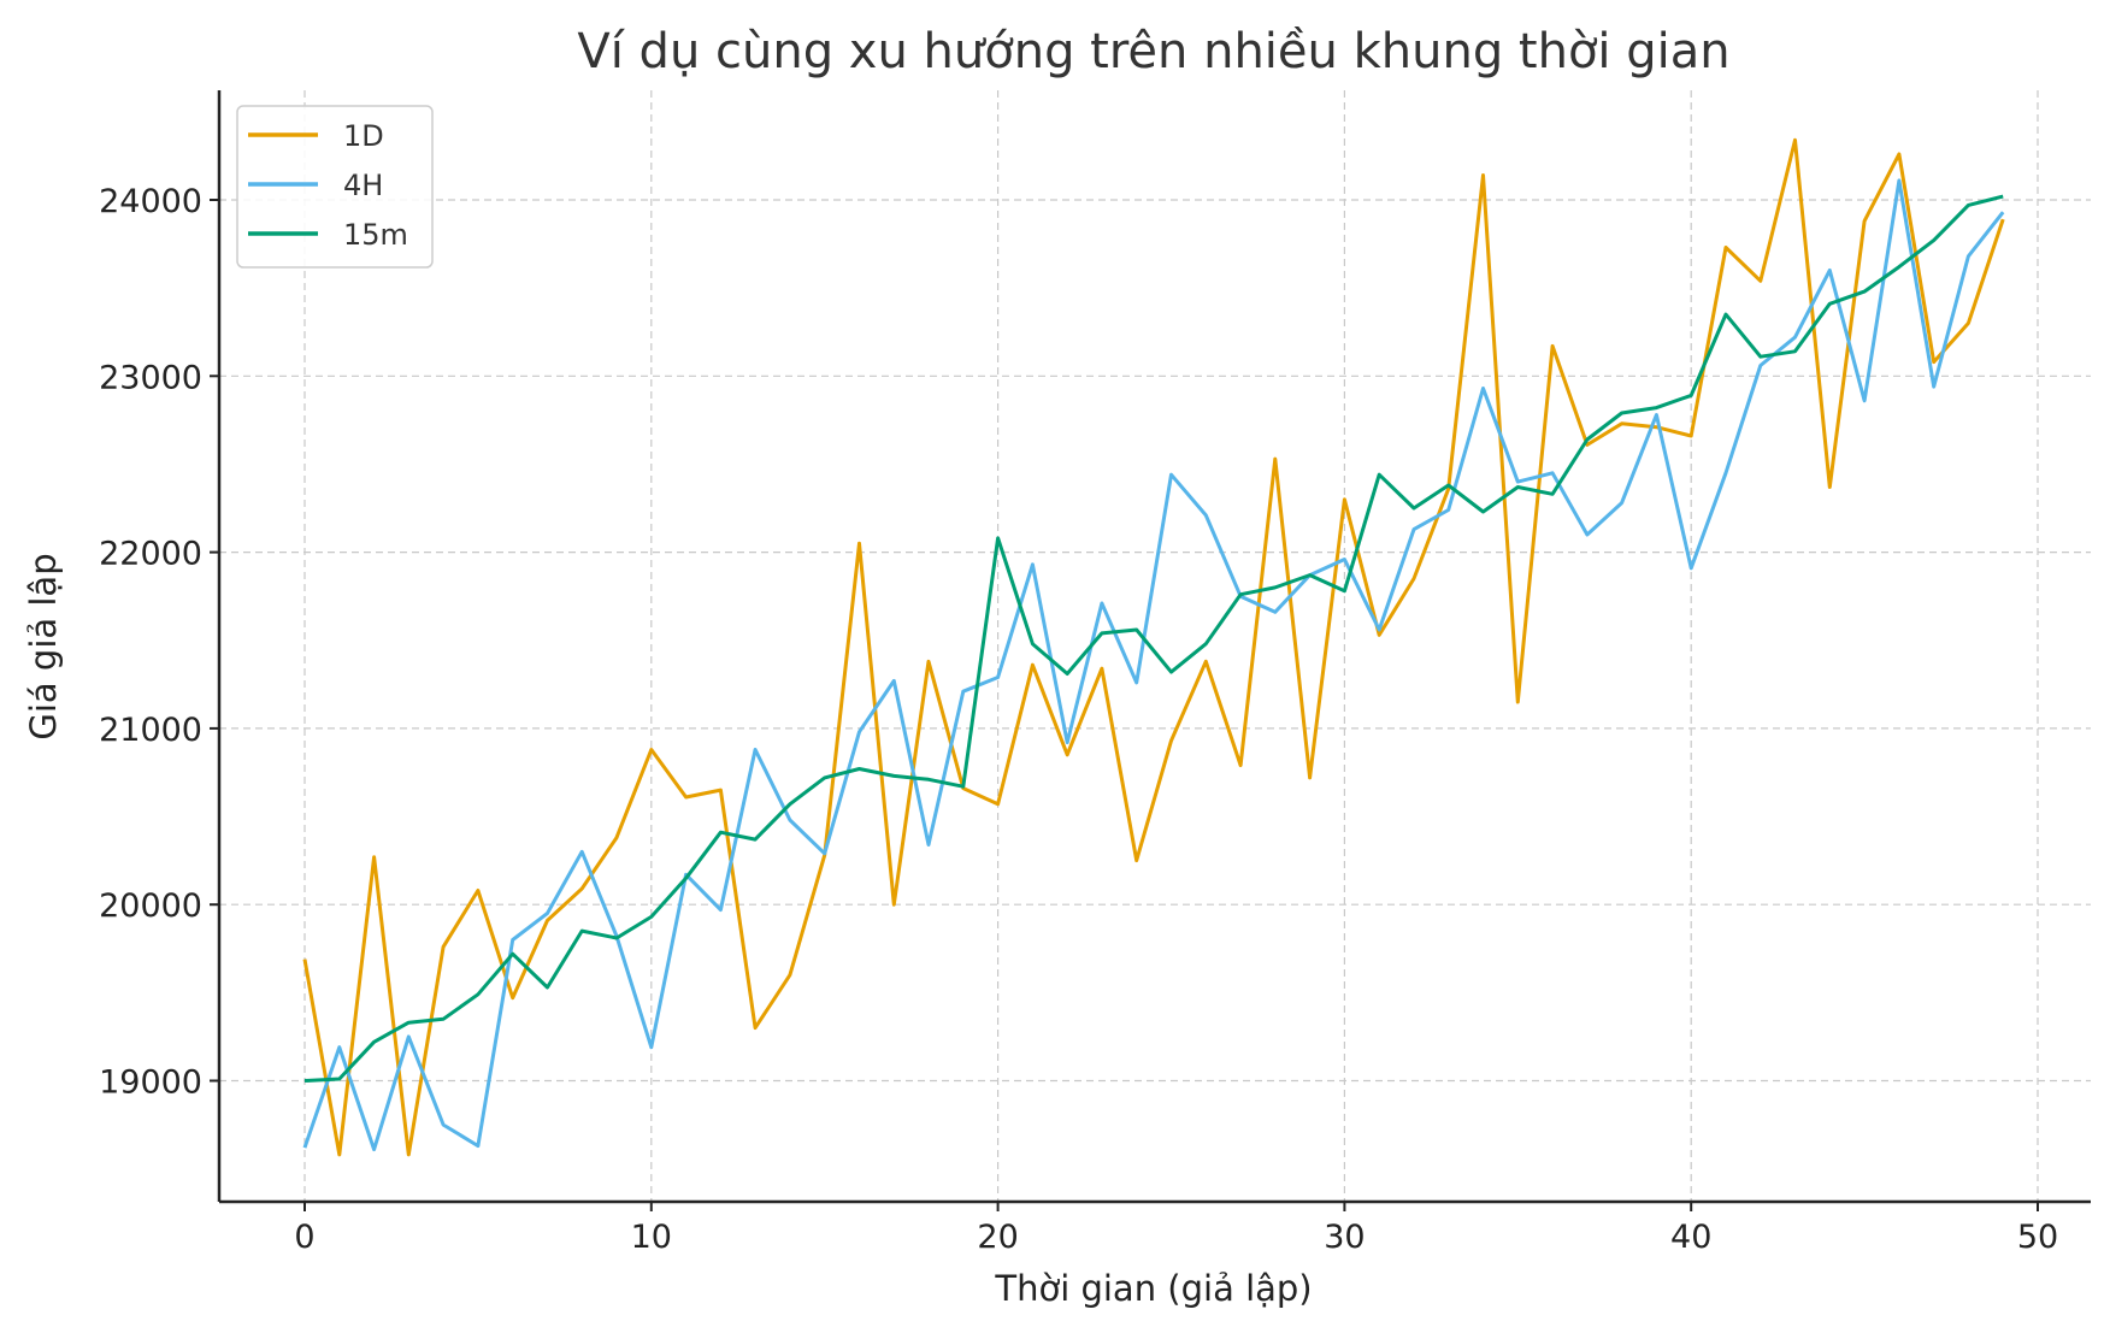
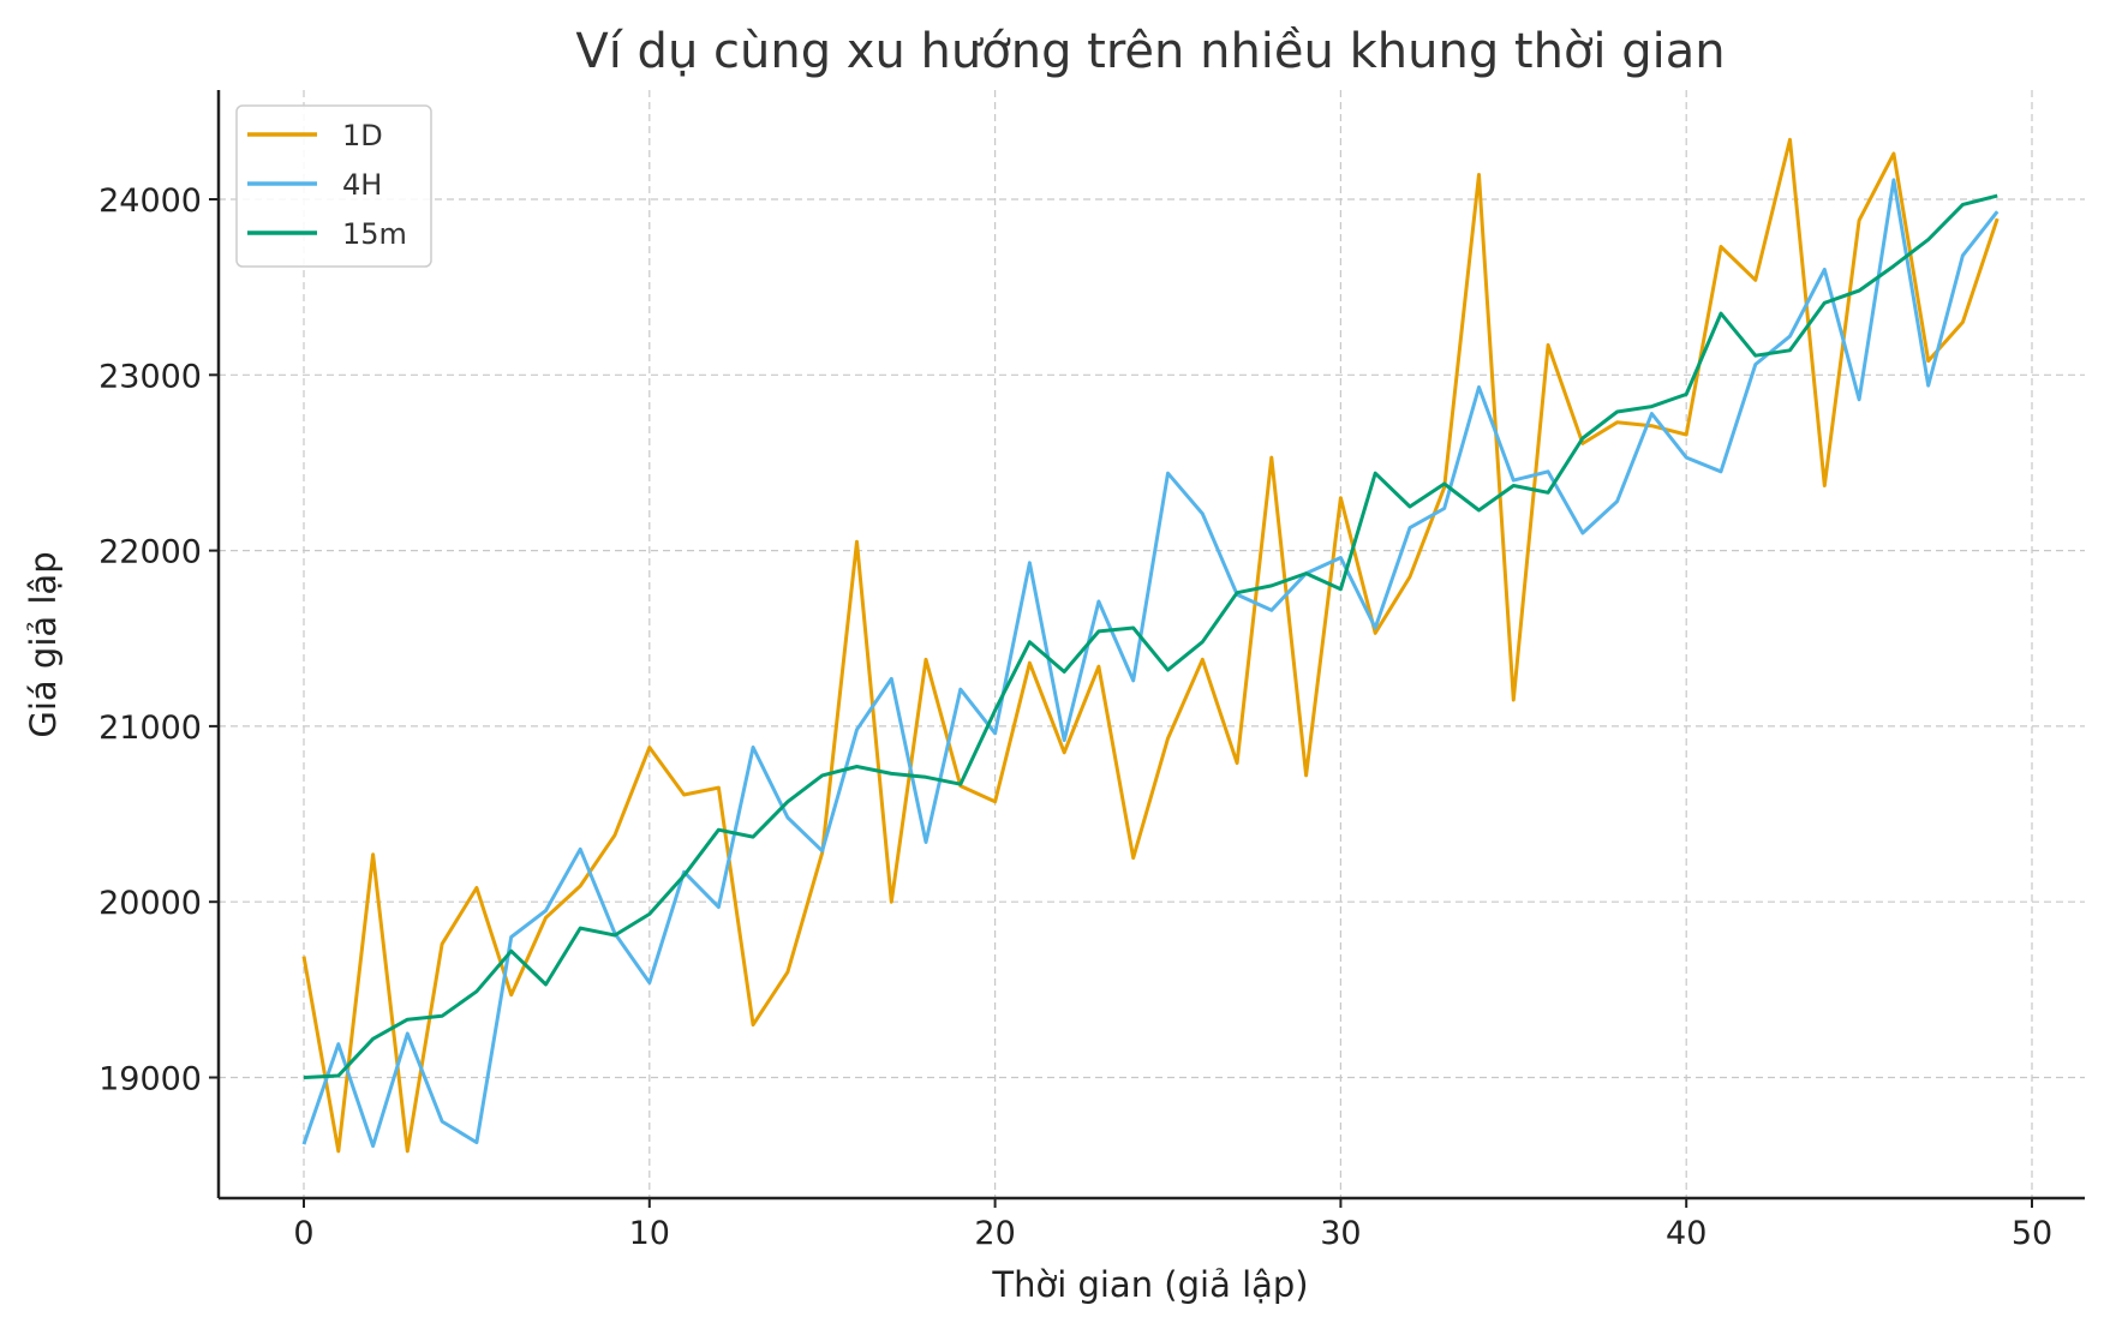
4H/10: 19190 -> 19540
4H/20: 21290 -> 20960
15m/20: 22080 -> 21090
4H/40: 21910 -> 22530
